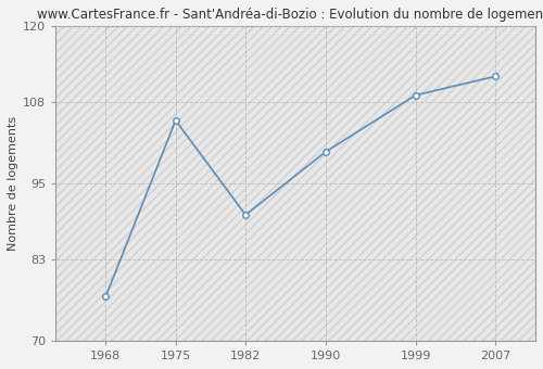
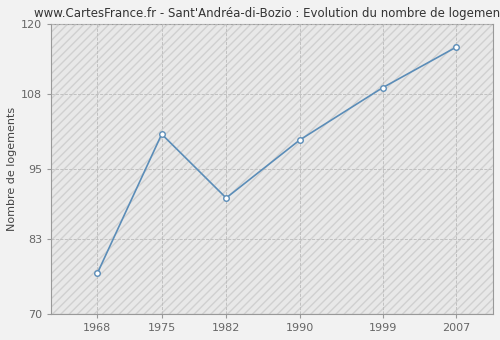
1975: 105 -> 101
2007: 112 -> 116
